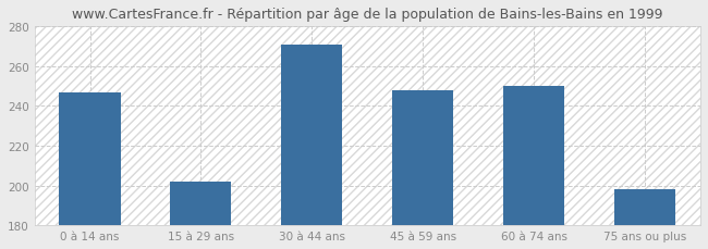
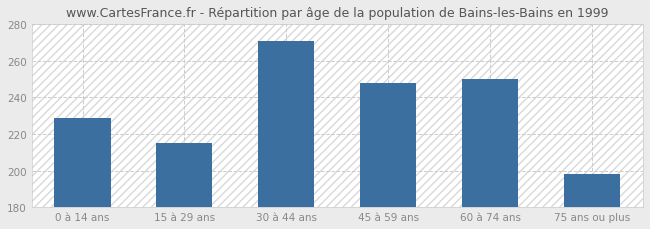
0 à 14 ans: 247 -> 229
15 à 29 ans: 202 -> 215
